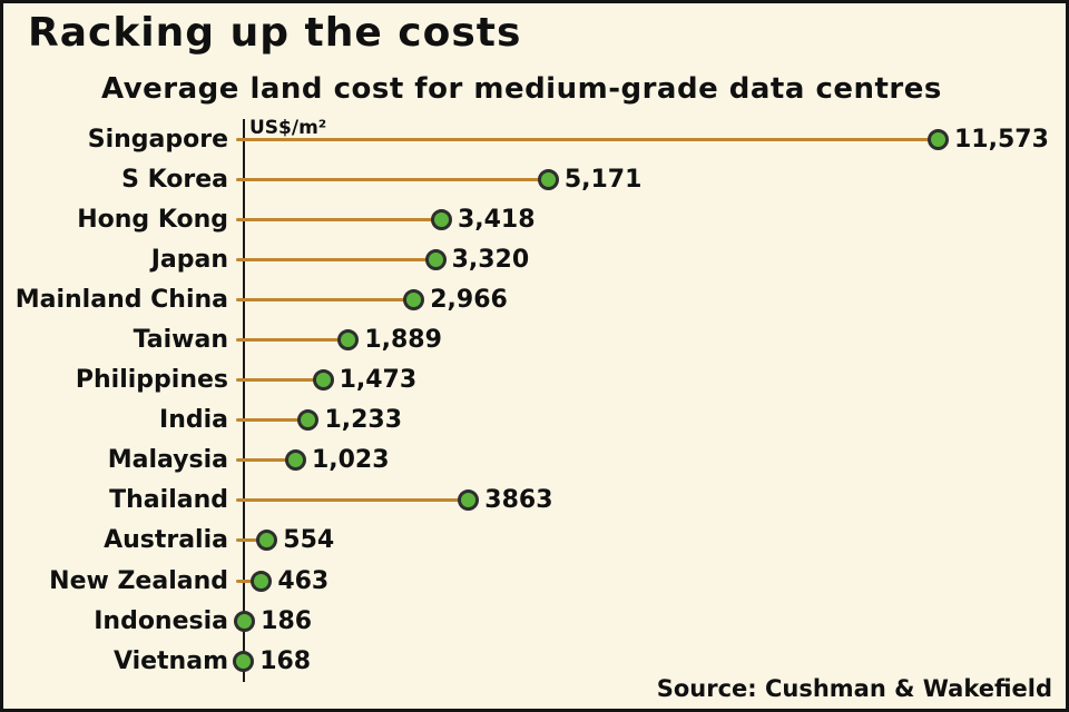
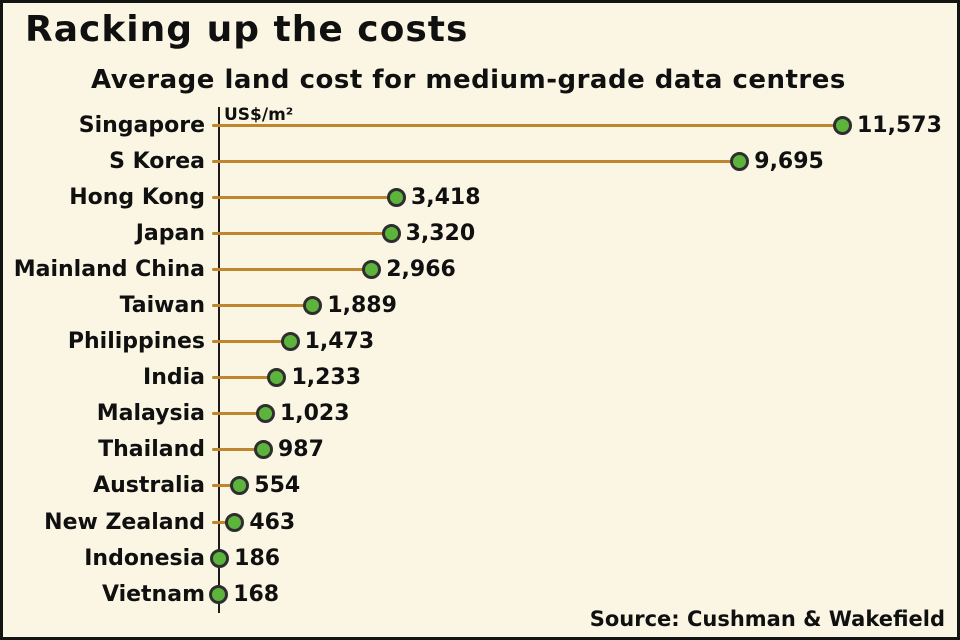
S Korea: 5,171 -> 9,695
Thailand: 3863 -> 987
